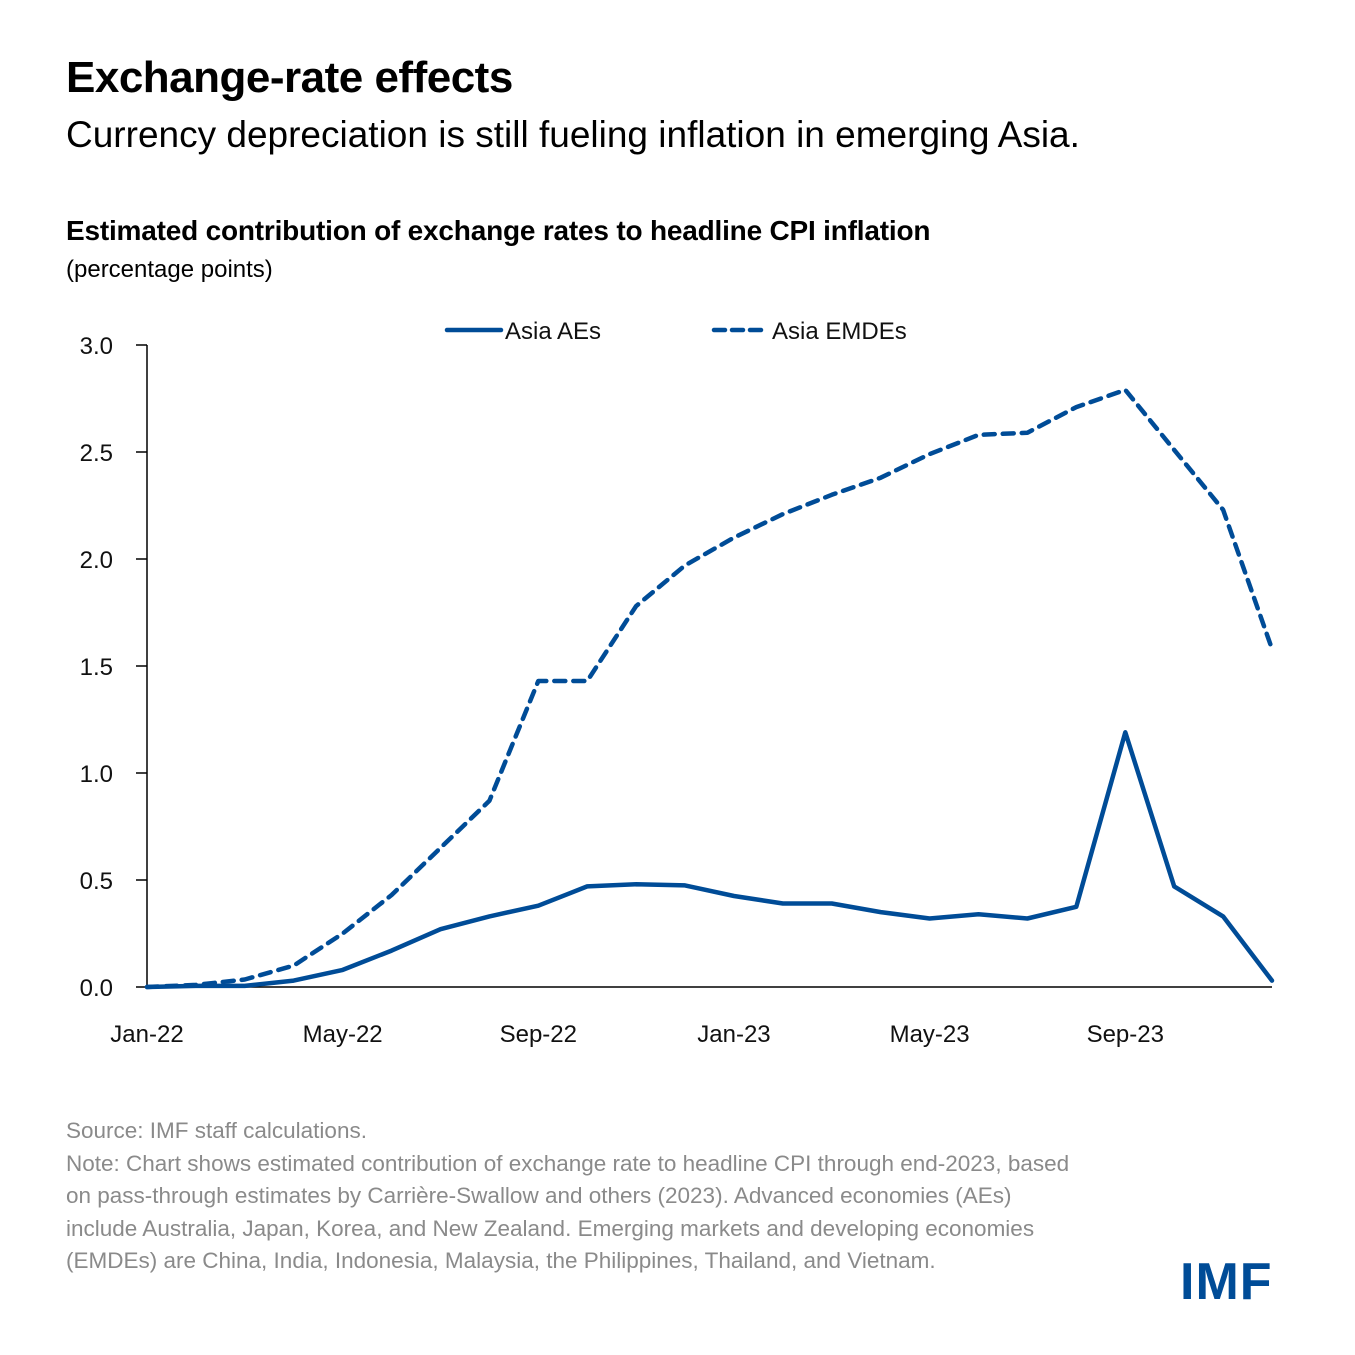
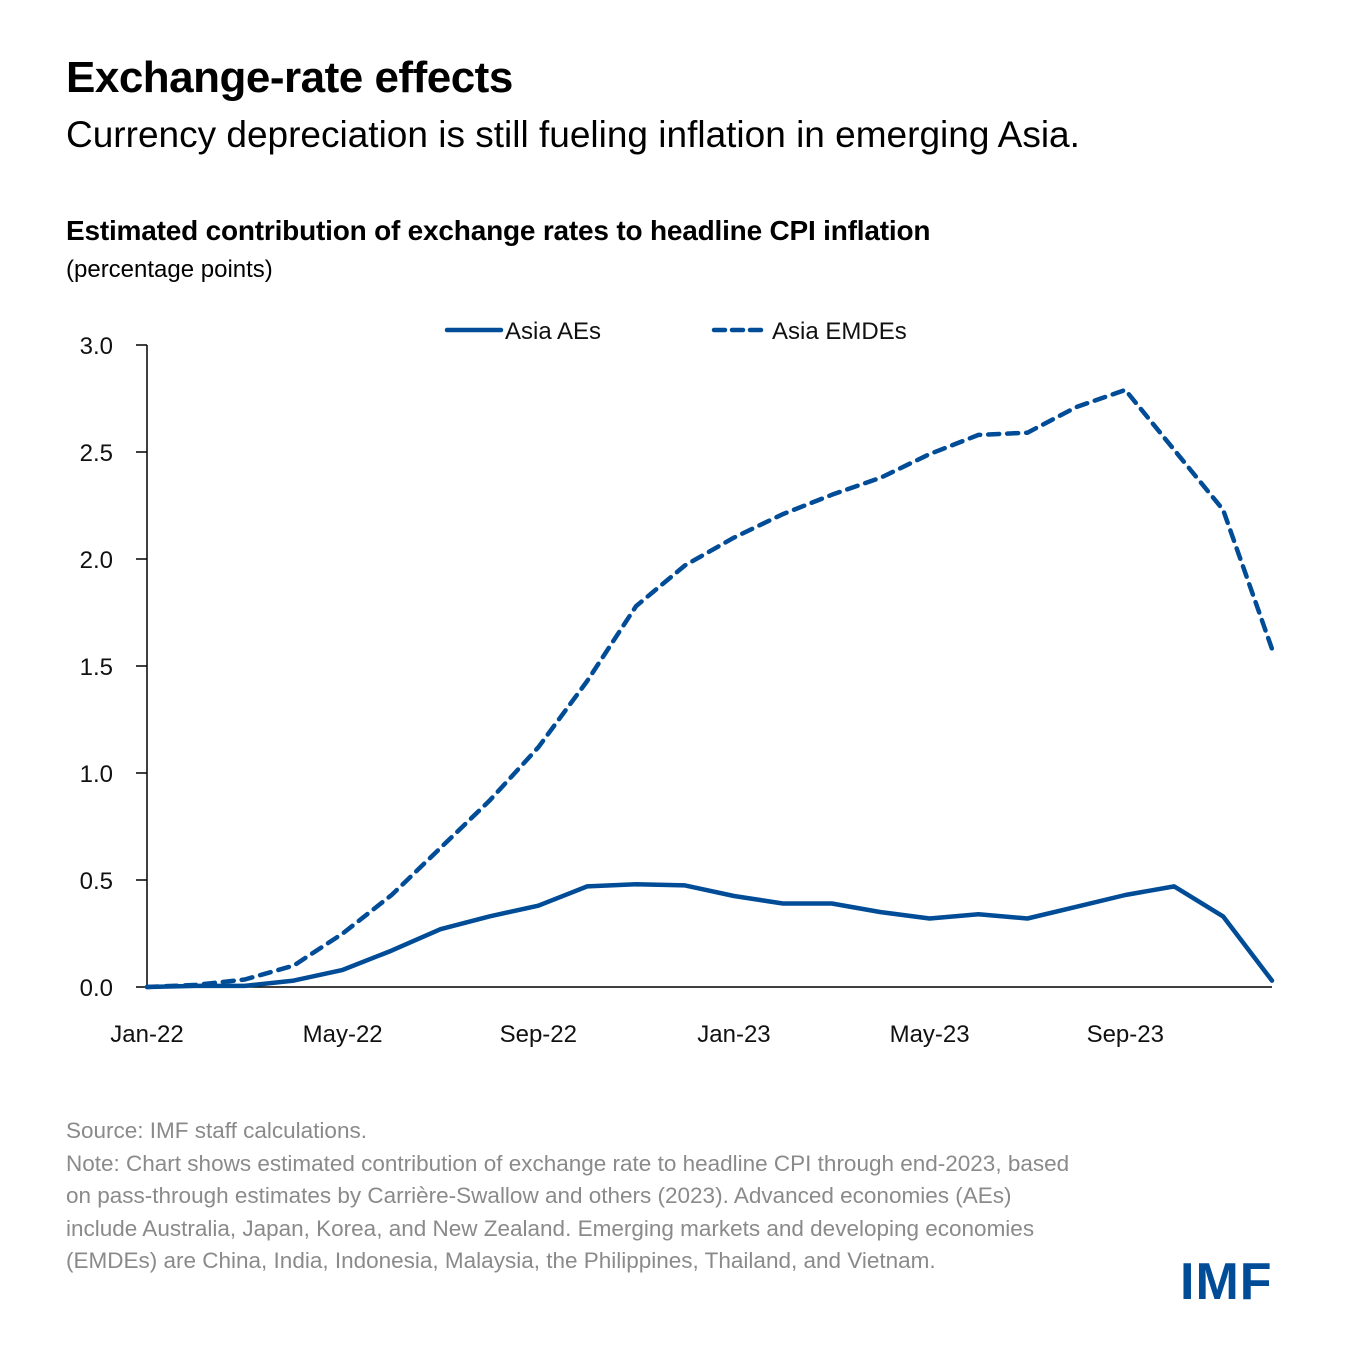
Asia EMDEs/Sep-22: 1.43 -> 1.12
Asia AEs/Sep-23: 1.19 -> 0.43
